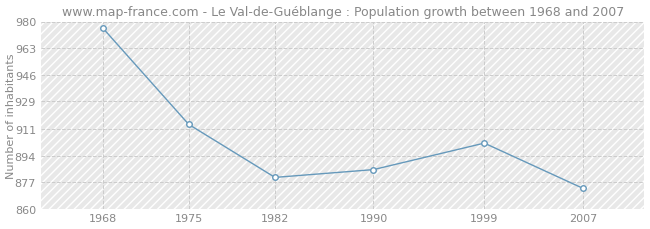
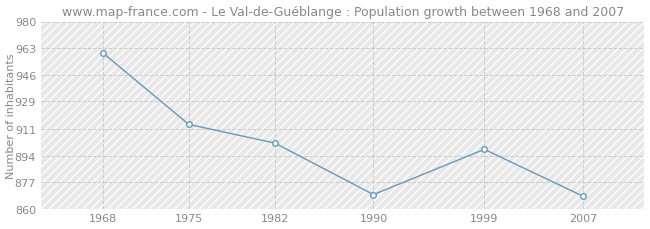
1968: 976 -> 960
1982: 880 -> 902
1990: 885 -> 869
1999: 902 -> 898
2007: 873 -> 868
